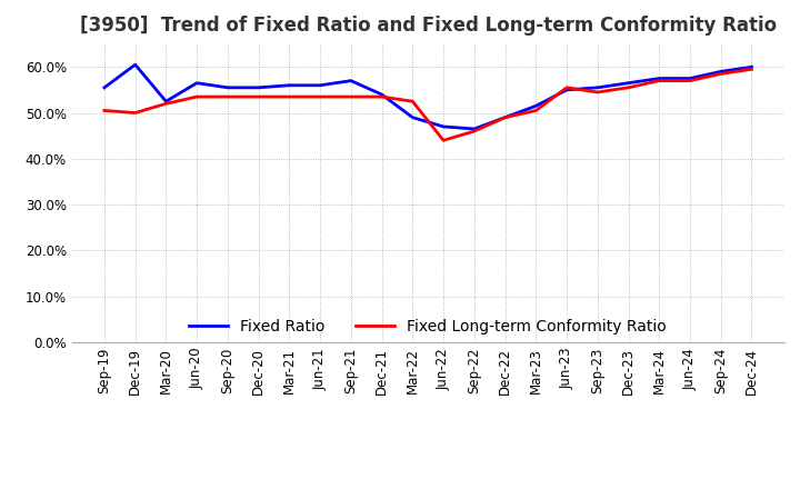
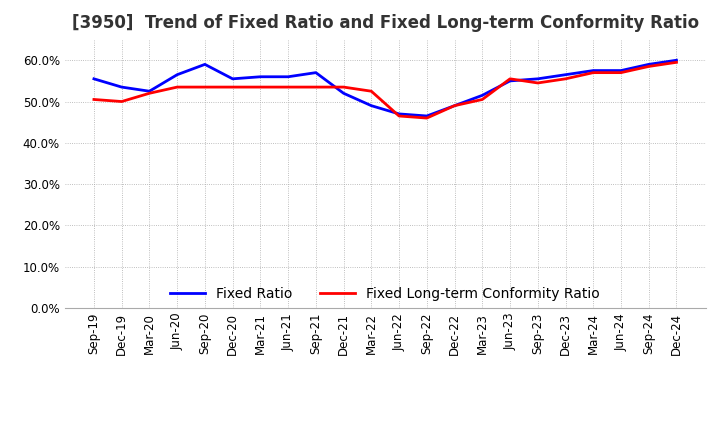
Fixed Ratio/Dec-19: 60.5% -> 53.5%
Fixed Ratio/Sep-20: 55.5% -> 59.0%
Fixed Ratio/Dec-21: 54.0% -> 52.0%
Fixed Long-term Conformity Ratio/Jun-22: 44.0% -> 46.5%
